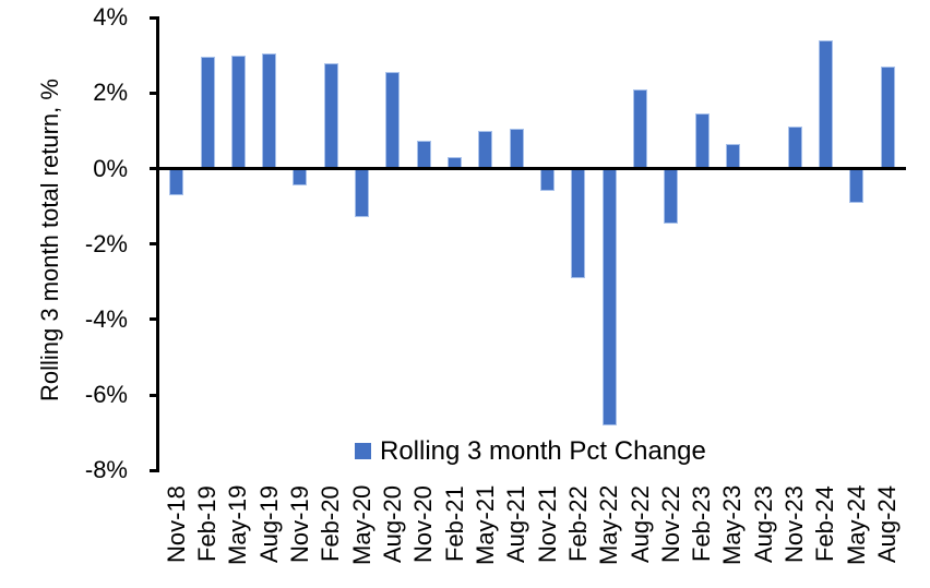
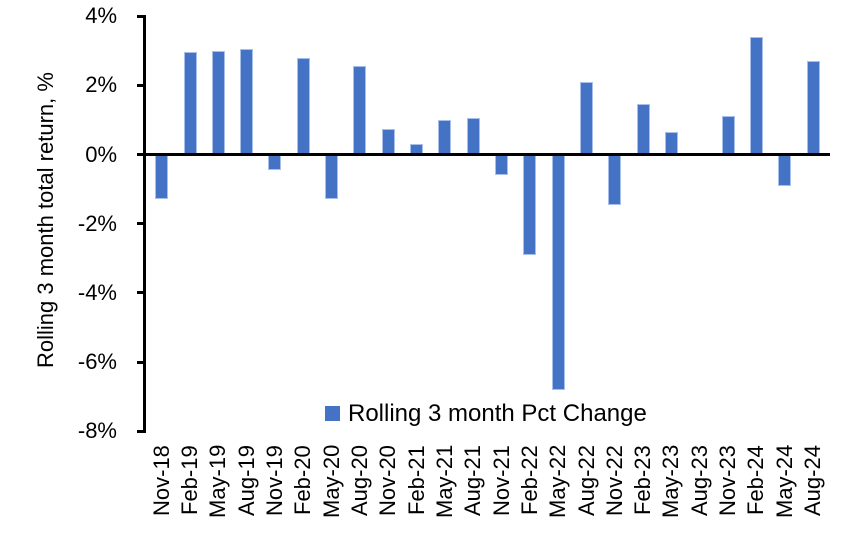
Nov-18: -0.7% -> -1.3%
